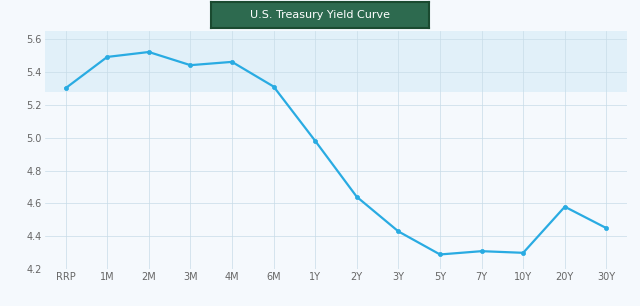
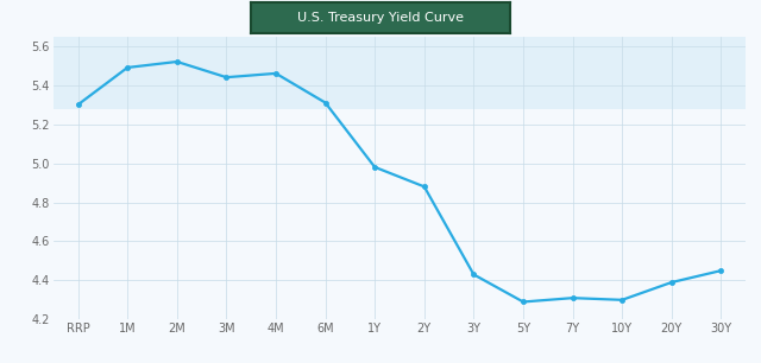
2Y: 4.64 -> 4.88
20Y: 4.58 -> 4.39
